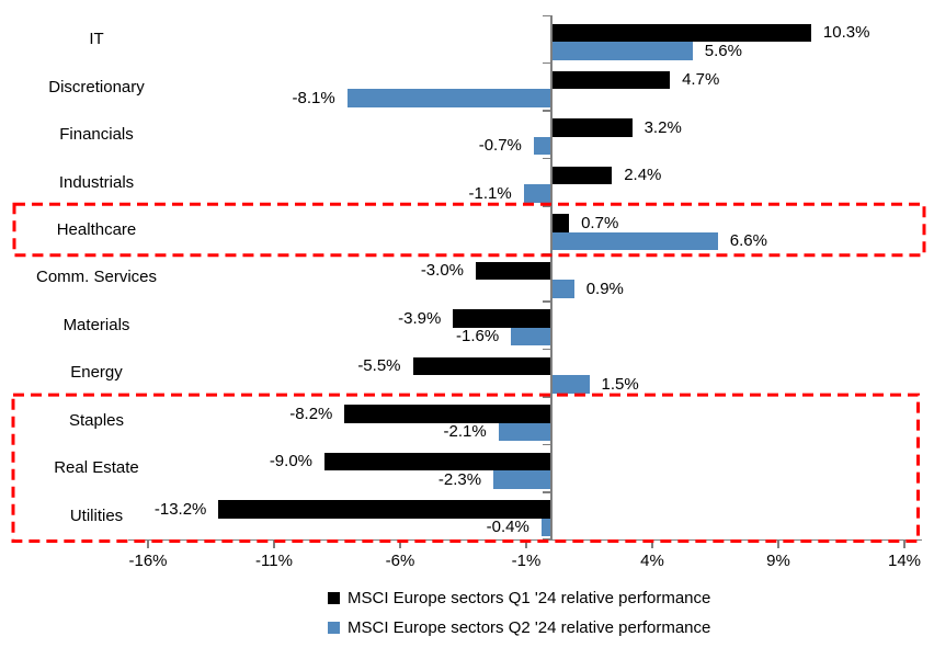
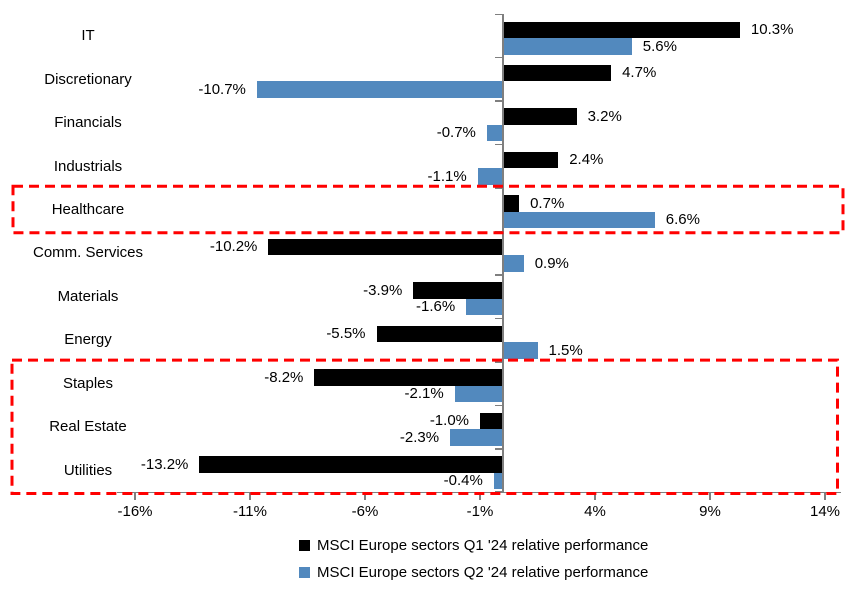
MSCI Europe sectors Q2 '24 relative performance/Discretionary: -8.1% -> -10.7%
MSCI Europe sectors Q1 '24 relative performance/Comm. Services: -3.0% -> -10.2%
MSCI Europe sectors Q1 '24 relative performance/Real Estate: -9.0% -> -1.0%
